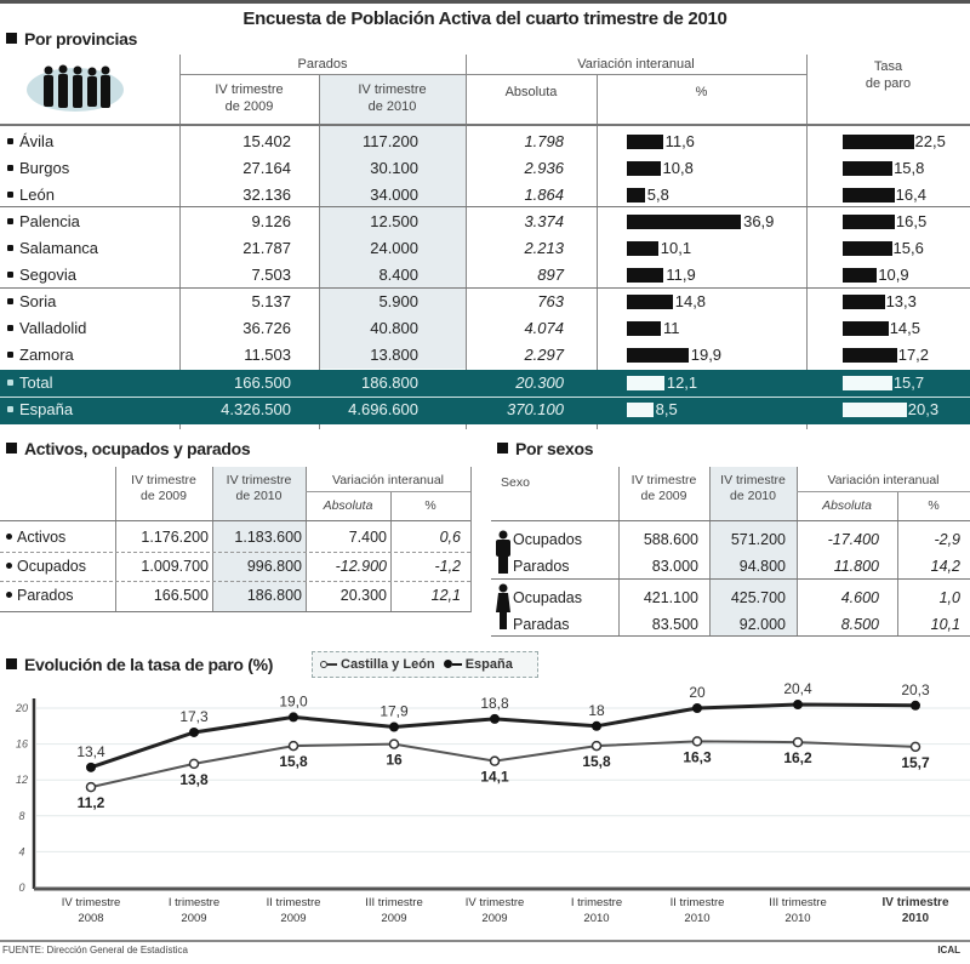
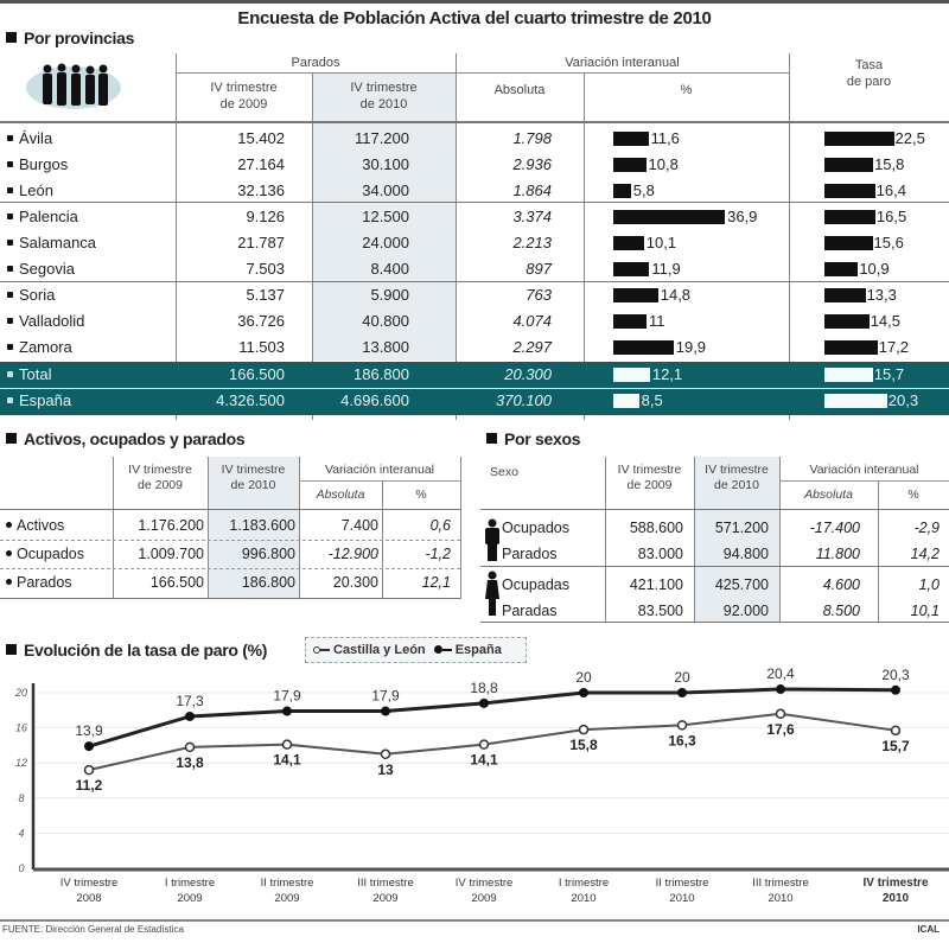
Evolución de la tasa de paro (%)/España/IV trimestre 2008: 13,4 -> 13,9
Evolución de la tasa de paro (%)/Castilla y León/II trimestre 2009: 15,8 -> 14,1
Evolución de la tasa de paro (%)/España/II trimestre 2009: 19,0 -> 17,9
Evolución de la tasa de paro (%)/Castilla y León/III trimestre 2009: 16 -> 13
Evolución de la tasa de paro (%)/España/I trimestre 2010: 18 -> 20
Evolución de la tasa de paro (%)/Castilla y León/III trimestre 2010: 16,2 -> 17,6
